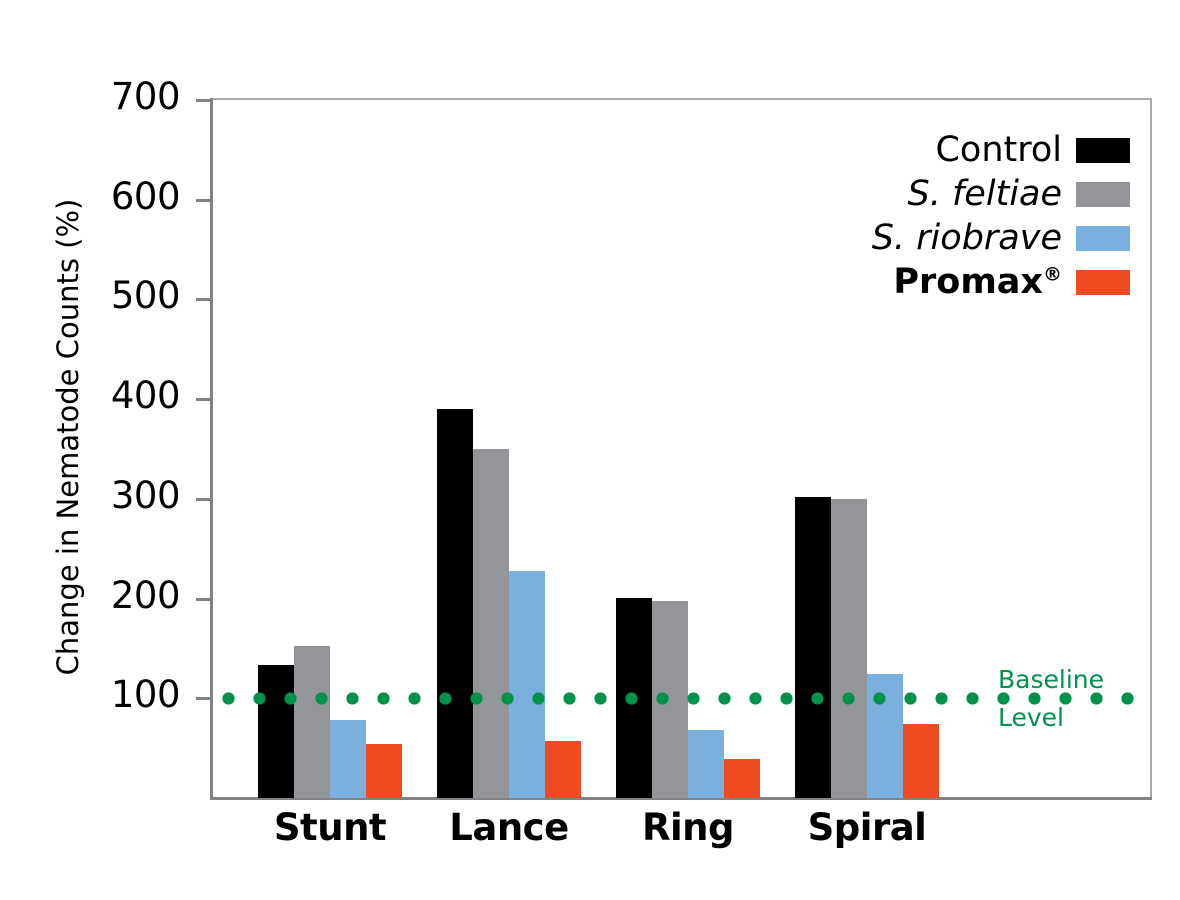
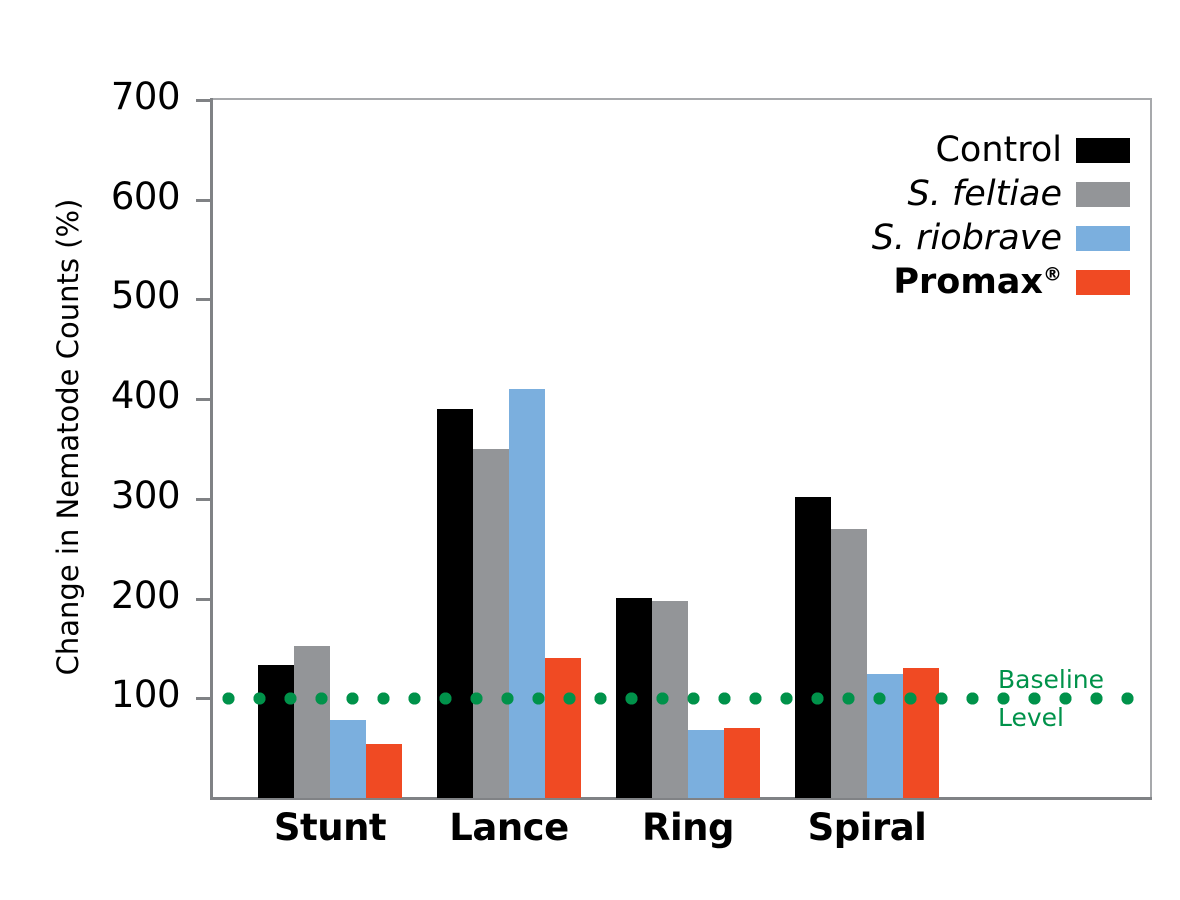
S. riobrave/Lance: 230 -> 410
Promax/Lance: 60 -> 140
Promax/Ring: 40 -> 70
S. feltiae/Spiral: 300 -> 270
Promax/Spiral: 70 -> 130
